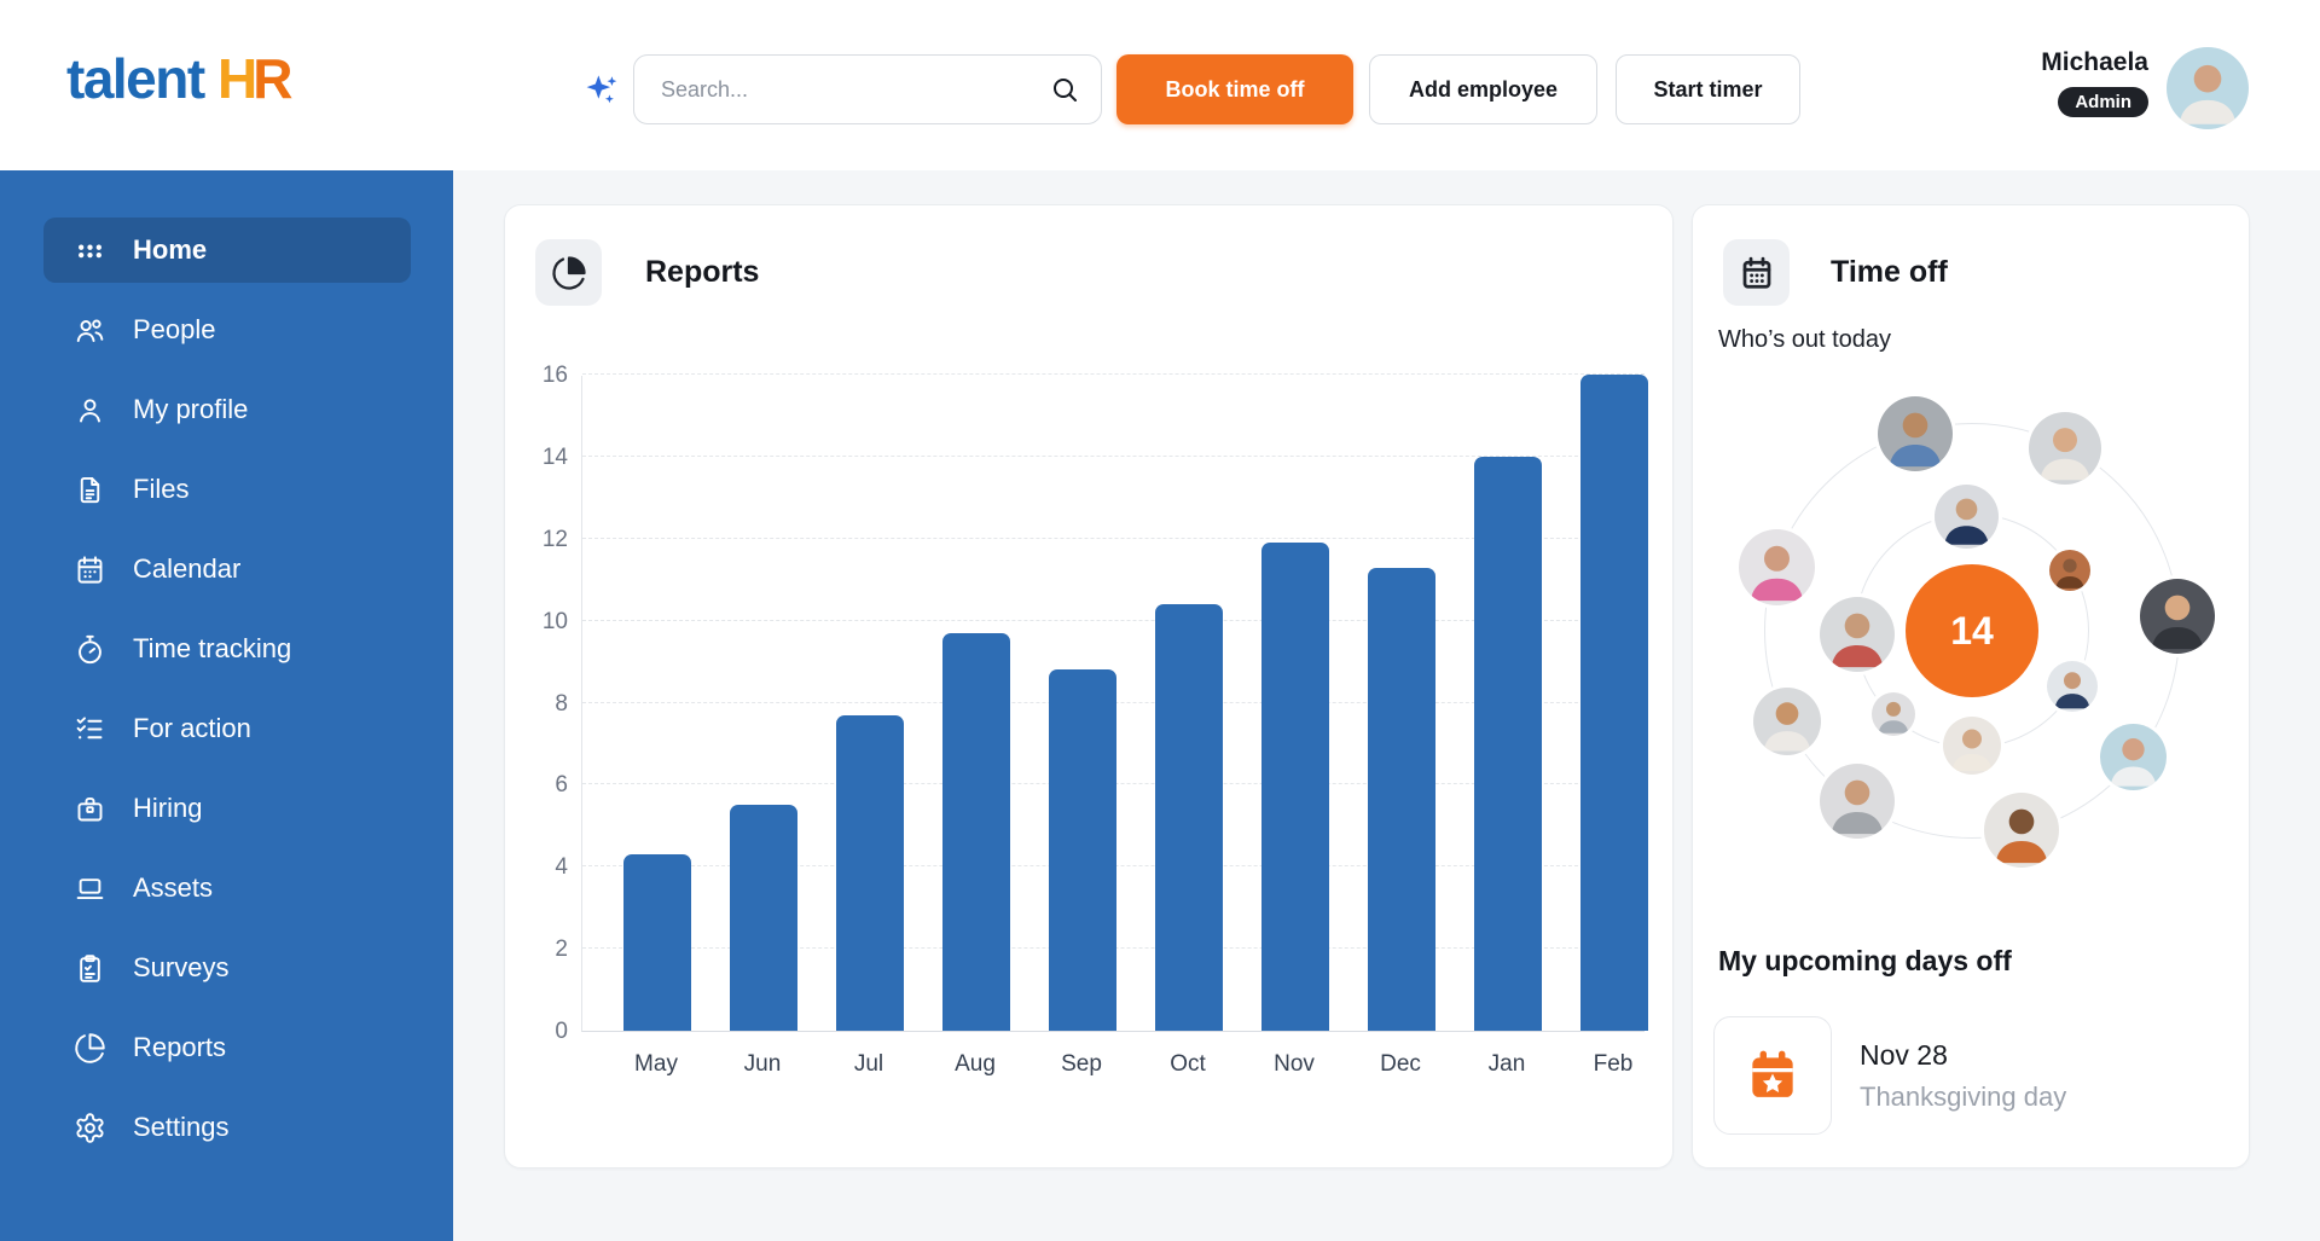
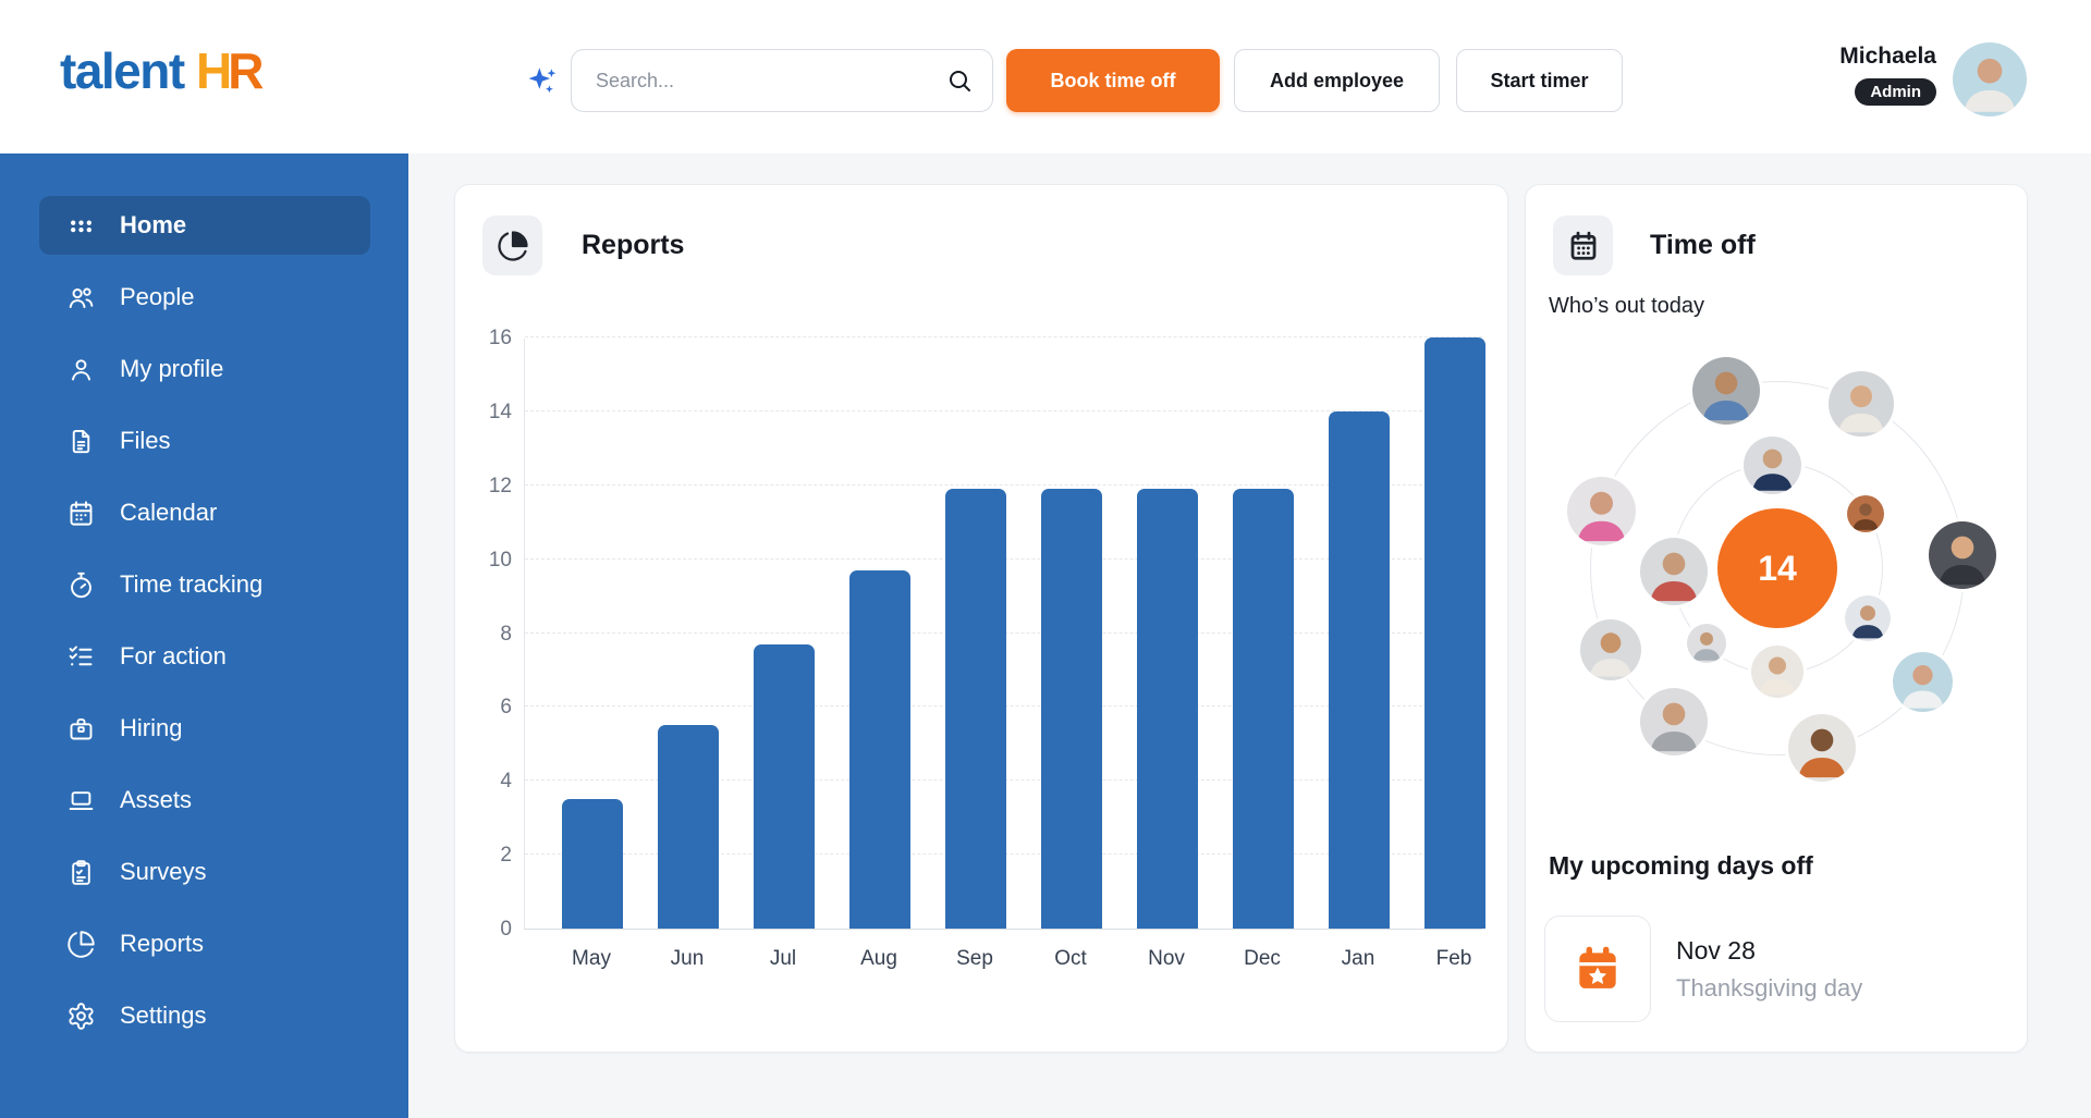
May: 4.3 -> 3.5
Sep: 8.8 -> 11.9
Oct: 10.4 -> 11.9
Dec: 11.3 -> 11.9
